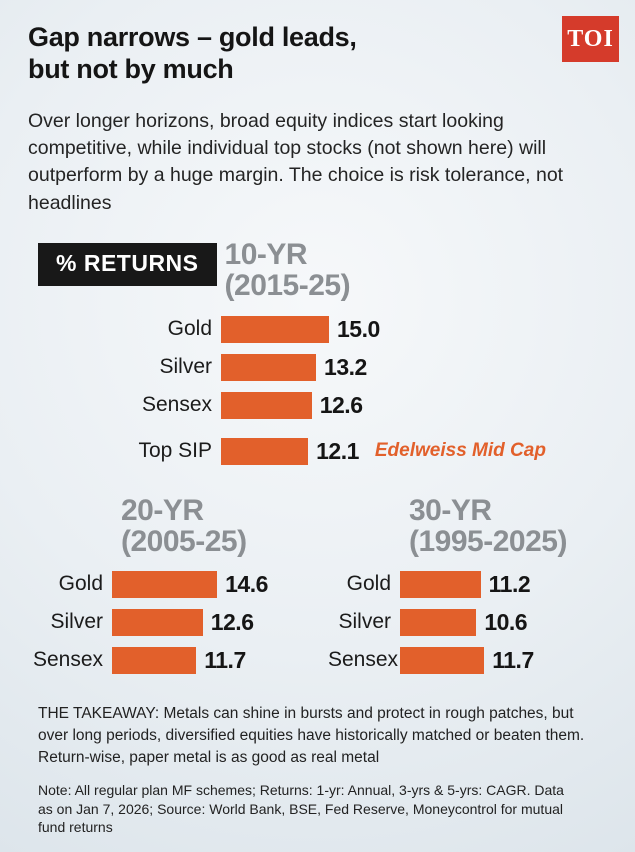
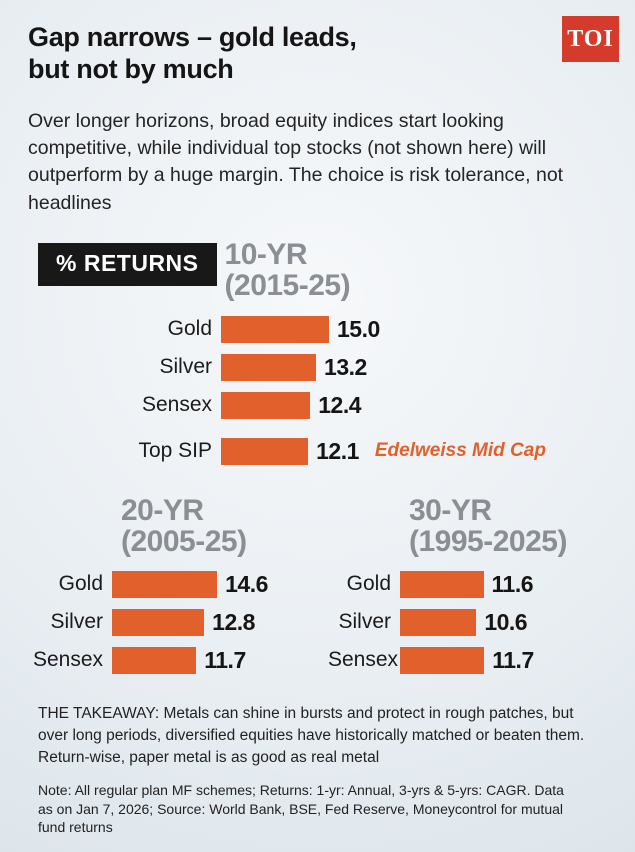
10-YR/Sensex: 12.6 -> 12.4
20-YR/Silver: 12.6 -> 12.8
30-YR/Gold: 11.2 -> 11.6
